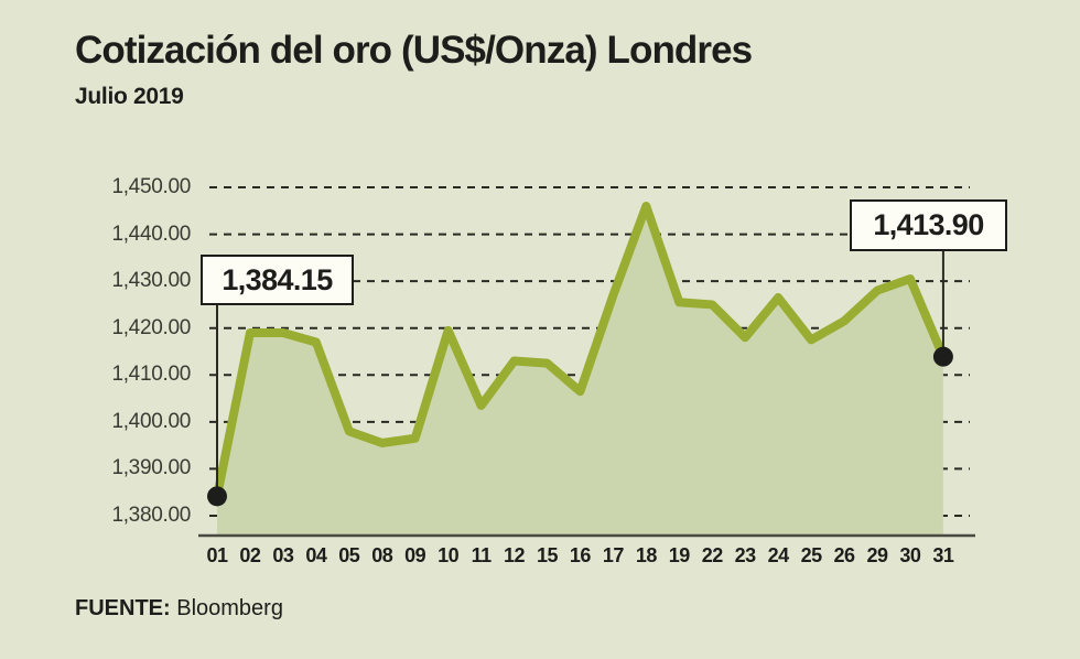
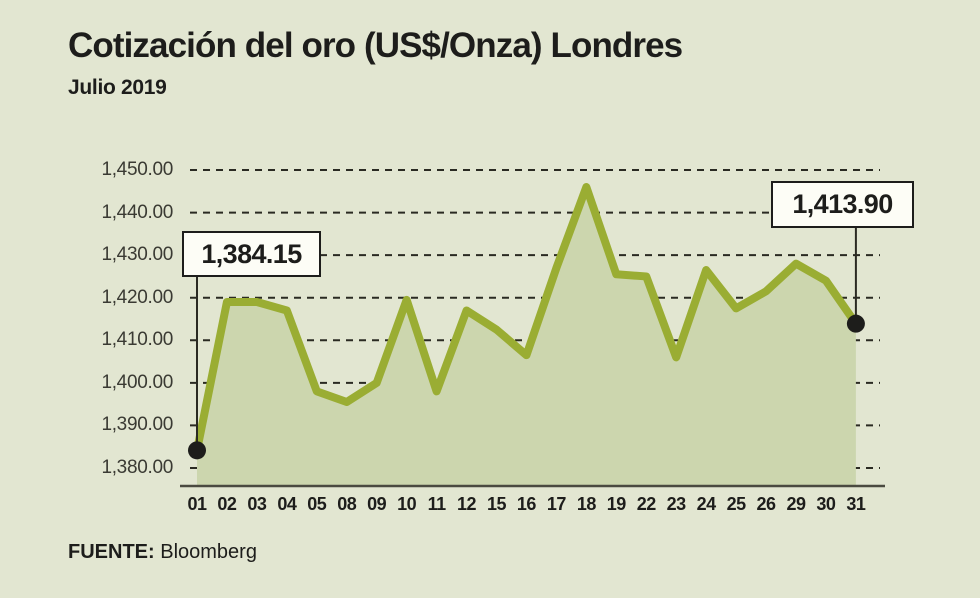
09: 1396 -> 1400
11: 1404 -> 1398
12: 1413 -> 1417
23: 1418 -> 1406
30: 1430 -> 1424
